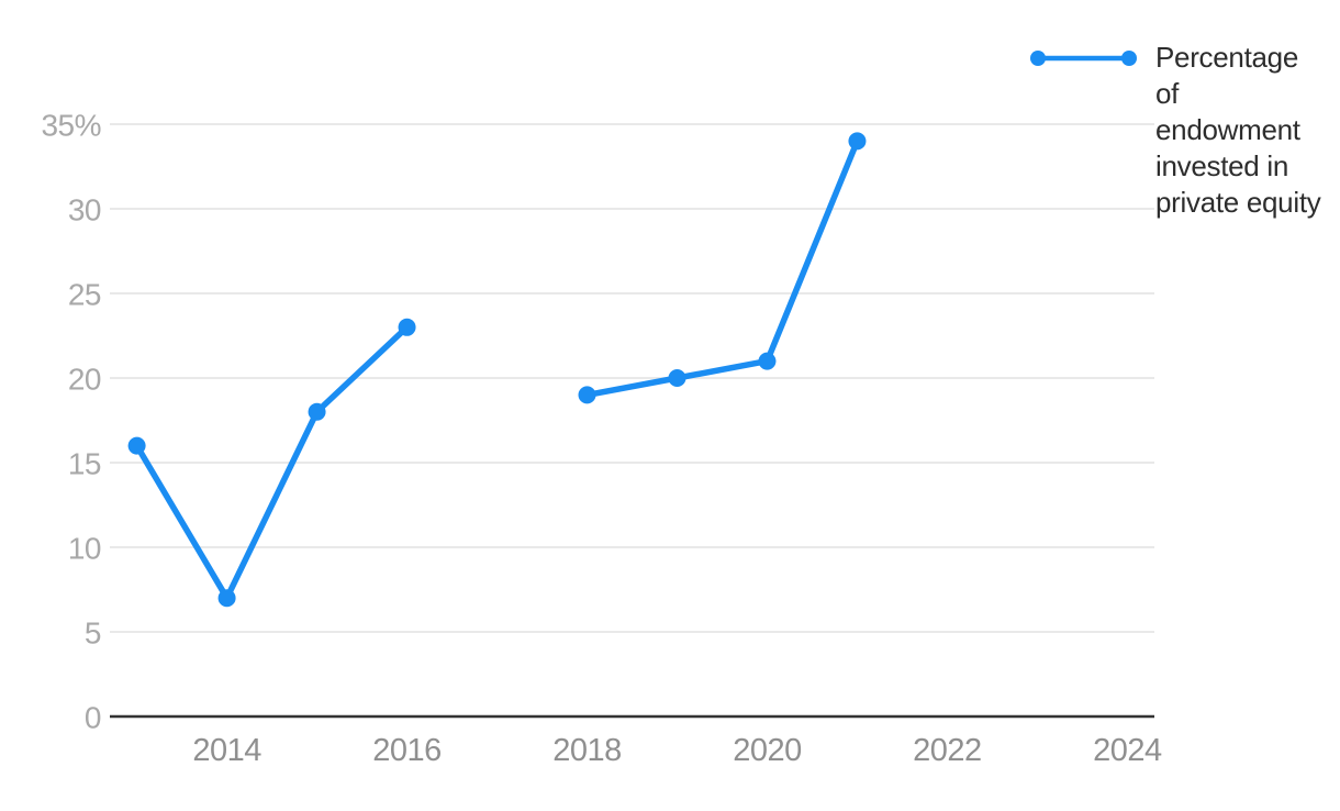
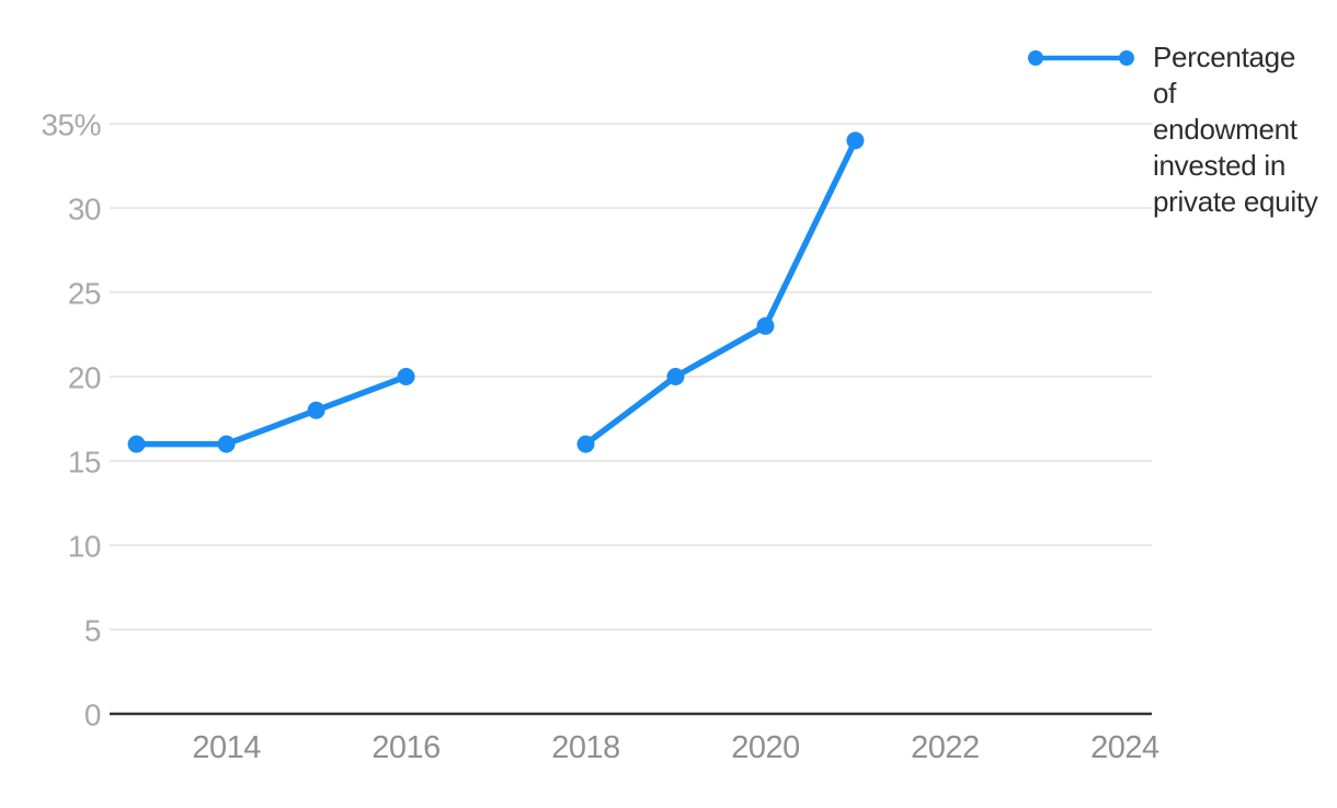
2014: 7% -> 16%
2016: 23% -> 20%
2018: 19% -> 16%
2020: 21% -> 23%
